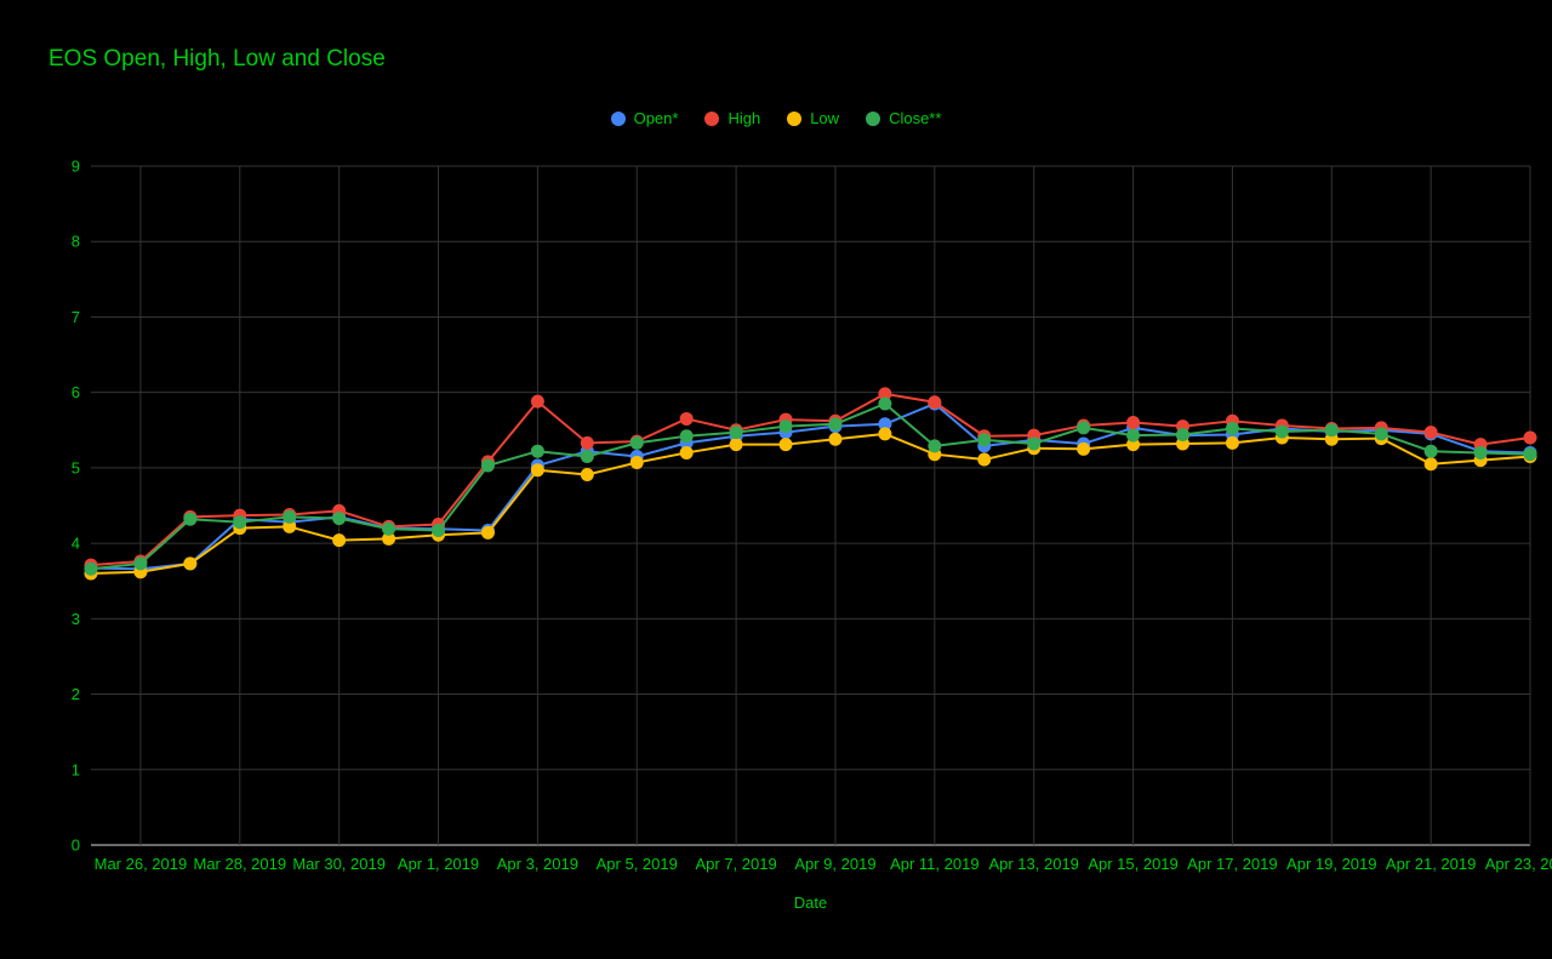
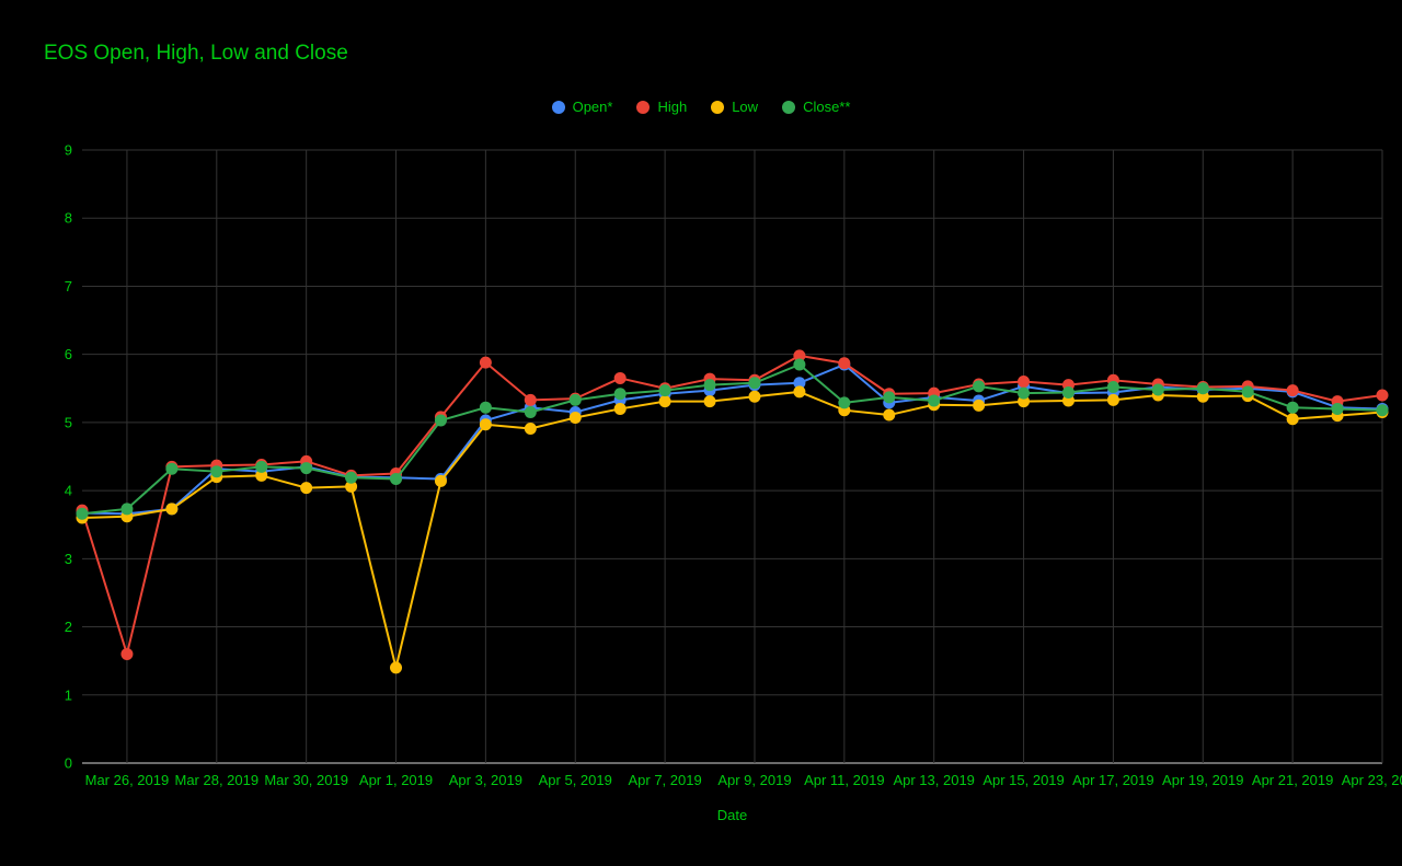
High/Mar 26, 2019: 3.8 -> 1.6
Low/Apr 1, 2019: 4.1 -> 1.4
